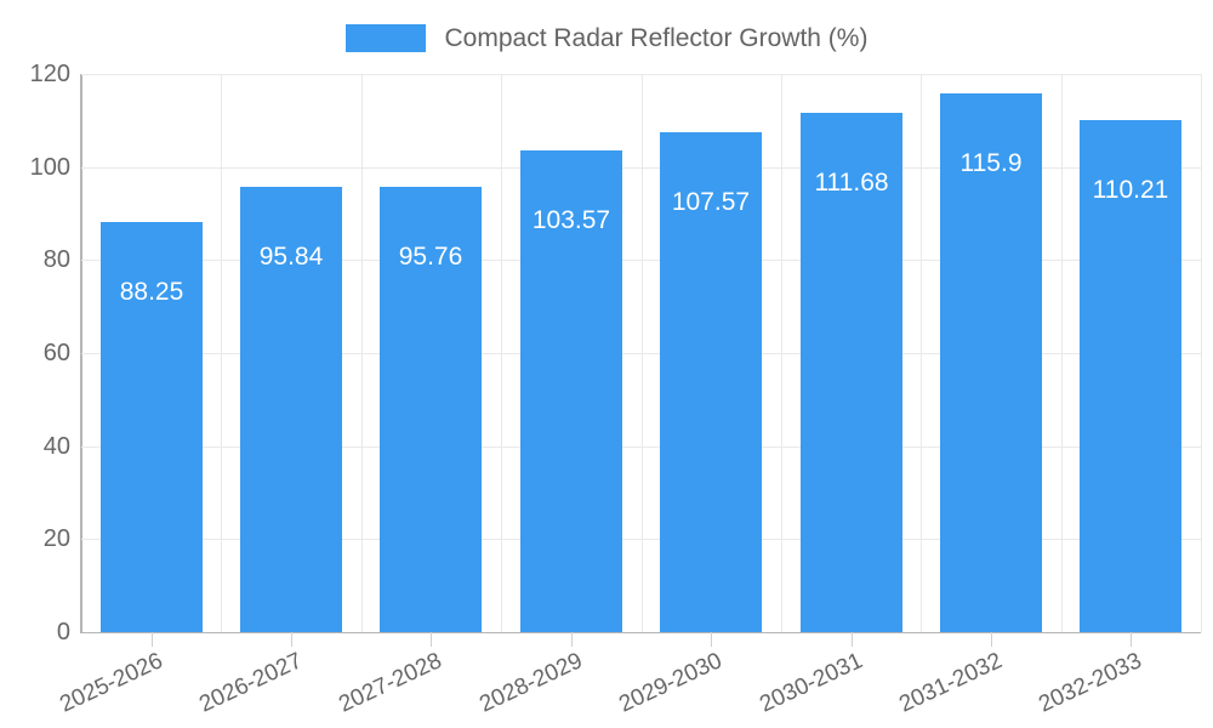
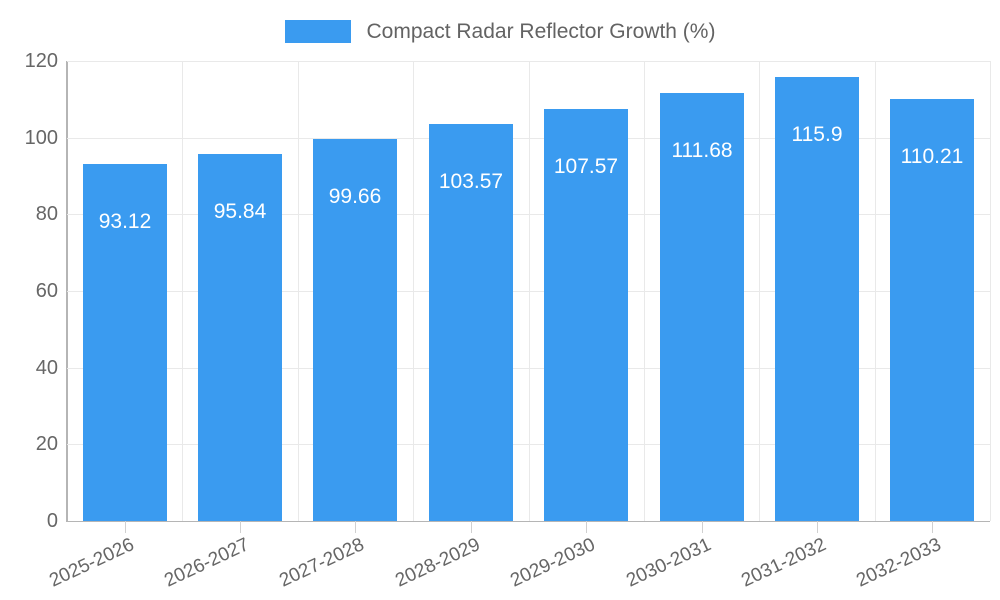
2025-2026: 88.25 -> 93.12
2027-2028: 95.76 -> 99.66
